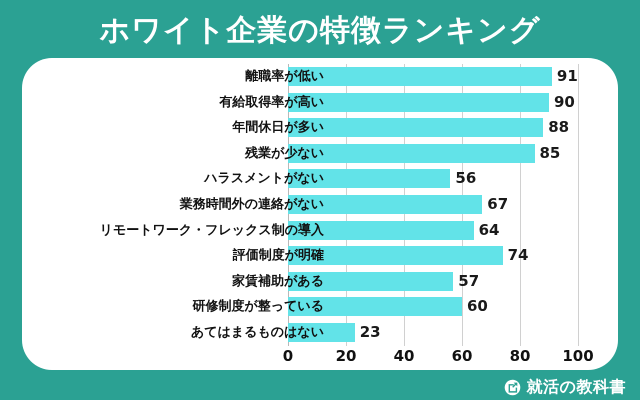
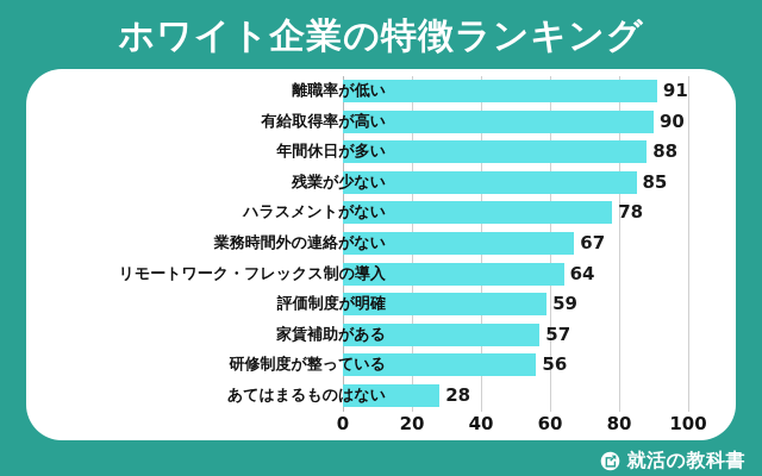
ハラスメントがない: 56 -> 78
評価制度が明確: 74 -> 59
研修制度が整っている: 60 -> 56
あてはまるものはない: 23 -> 28
